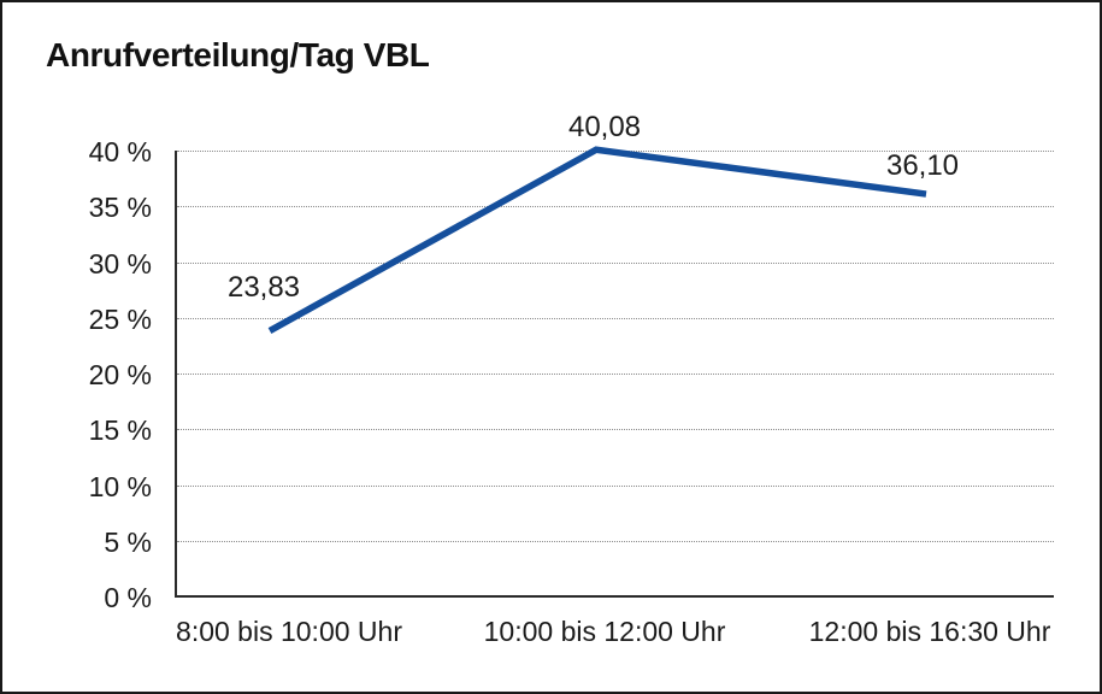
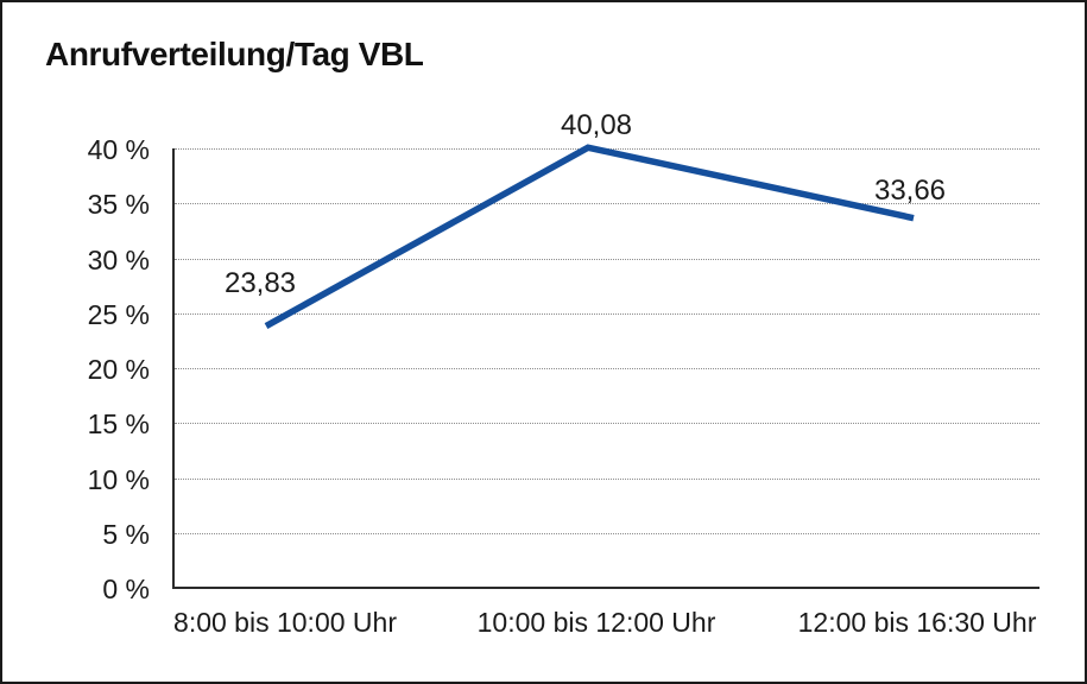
12:00 bis 16:30 Uhr: 36,10 -> 33,66
